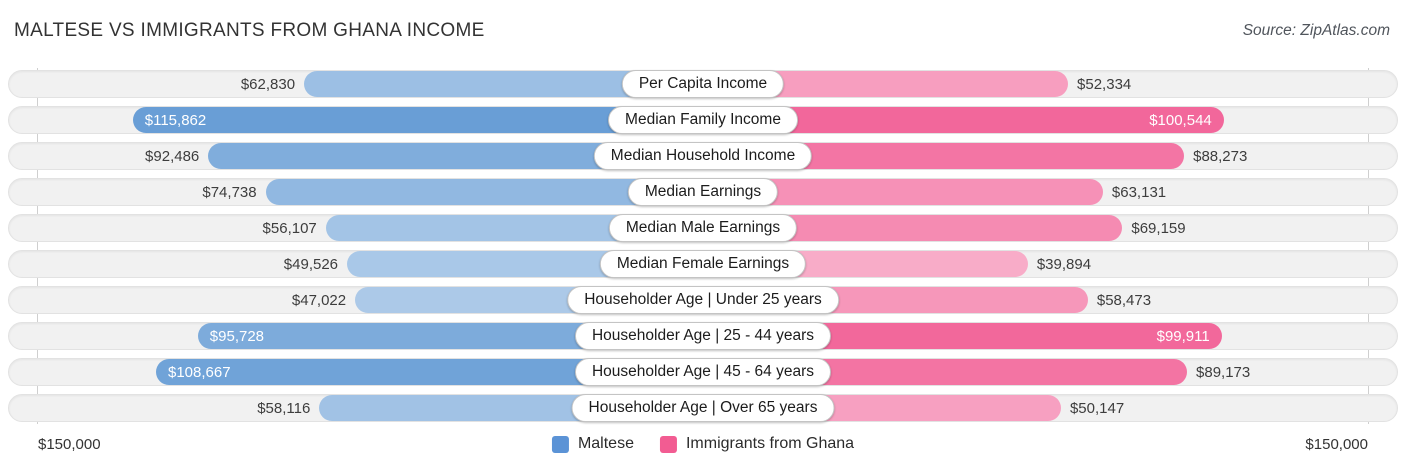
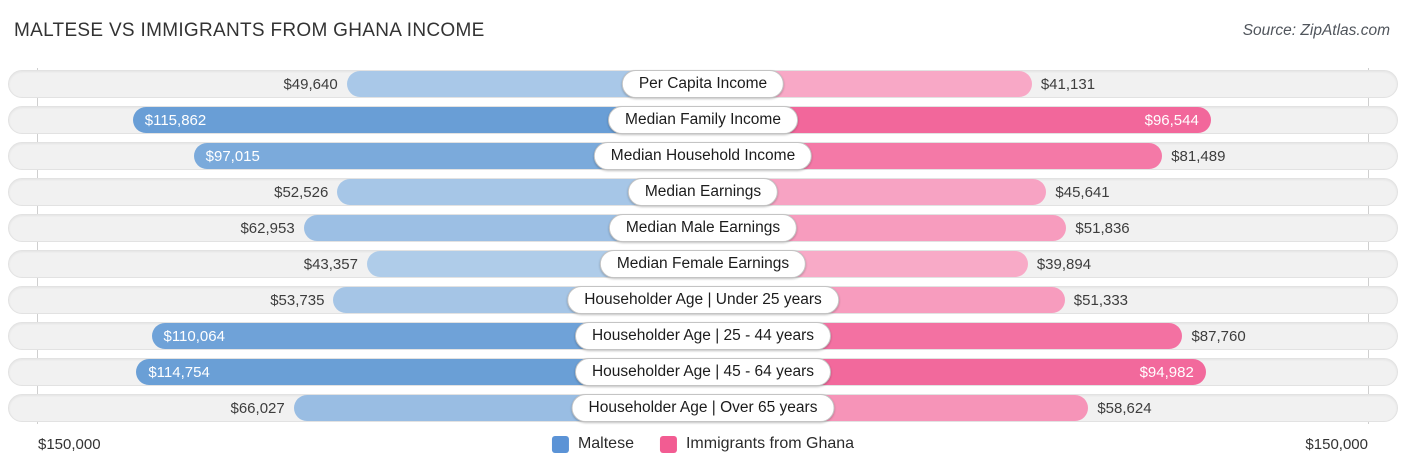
Maltese/Per Capita Income: $62,830 -> $49,640
Immigrants from Ghana/Per Capita Income: $52,334 -> $41,131
Immigrants from Ghana/Median Family Income: $100,544 -> $96,544
Maltese/Median Household Income: $92,486 -> $97,015
Immigrants from Ghana/Median Household Income: $88,273 -> $81,489
Maltese/Median Earnings: $74,738 -> $52,526
Immigrants from Ghana/Median Earnings: $63,131 -> $45,641
Maltese/Median Male Earnings: $56,107 -> $62,953
Immigrants from Ghana/Median Male Earnings: $69,159 -> $51,836
Maltese/Median Female Earnings: $49,526 -> $43,357
Maltese/Householder Age | Under 25 years: $47,022 -> $53,735
Immigrants from Ghana/Householder Age | Under 25 years: $58,473 -> $51,333
Maltese/Householder Age | 25 - 44 years: $95,728 -> $110,064
Immigrants from Ghana/Householder Age | 25 - 44 years: $99,911 -> $87,760
Maltese/Householder Age | 45 - 64 years: $108,667 -> $114,754
Immigrants from Ghana/Householder Age | 45 - 64 years: $89,173 -> $94,982
Maltese/Householder Age | Over 65 years: $58,116 -> $66,027
Immigrants from Ghana/Householder Age | Over 65 years: $50,147 -> $58,624
